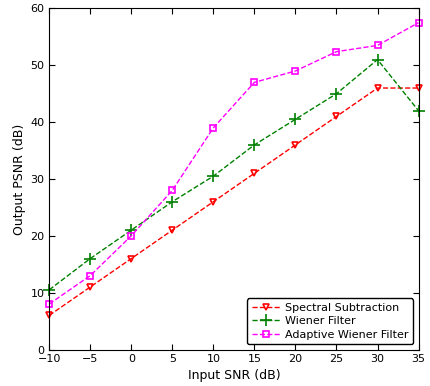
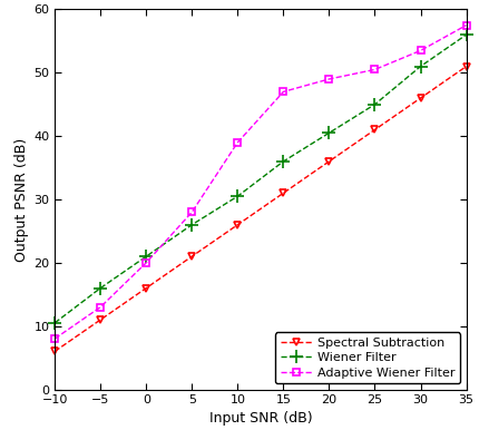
Adaptive Wiener Filter/25: 52.4 -> 50.5
Spectral Subtraction/35: 46 -> 51
Wiener Filter/35: 42.0 -> 56.0
